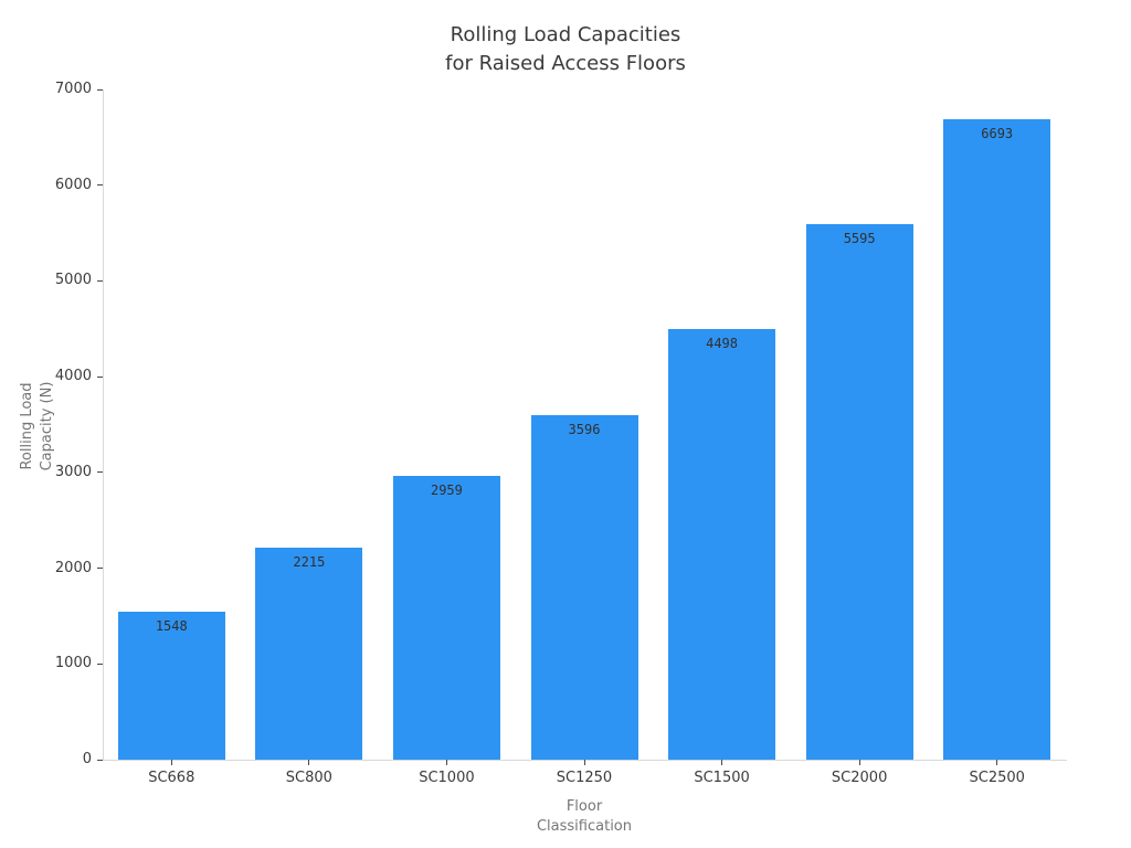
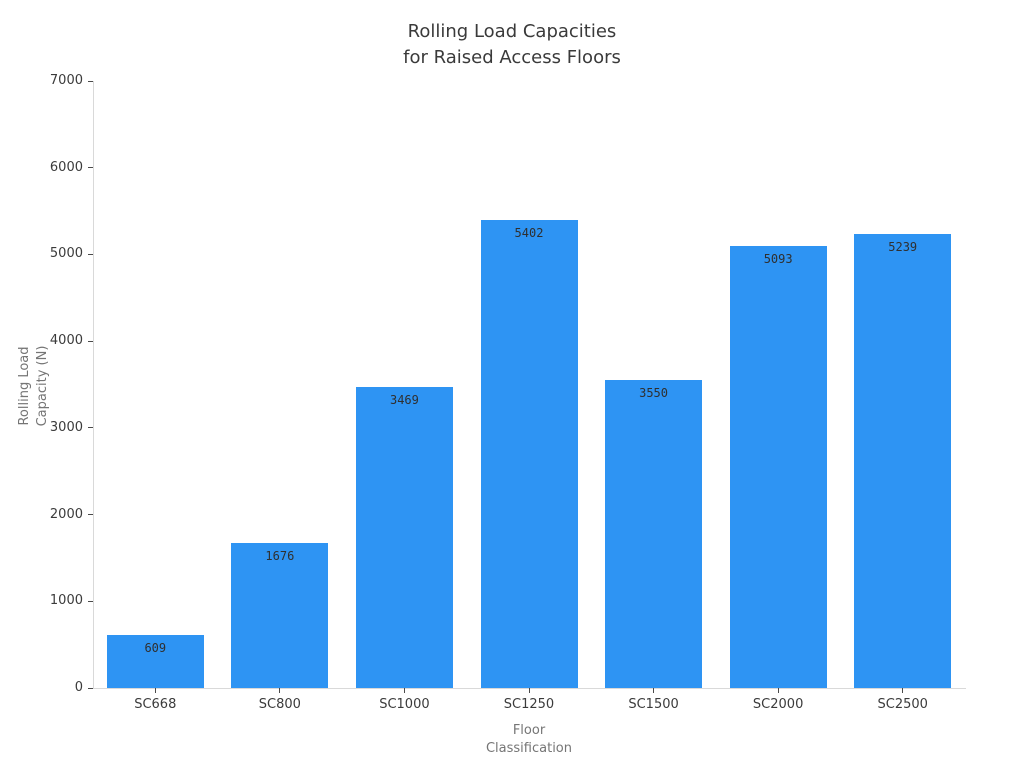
SC668: 1548 -> 609
SC800: 2215 -> 1676
SC1000: 2959 -> 3469
SC1250: 3596 -> 5402
SC1500: 4498 -> 3550
SC2000: 5595 -> 5093
SC2500: 6693 -> 5239
